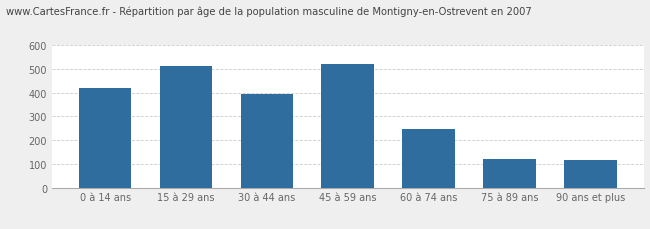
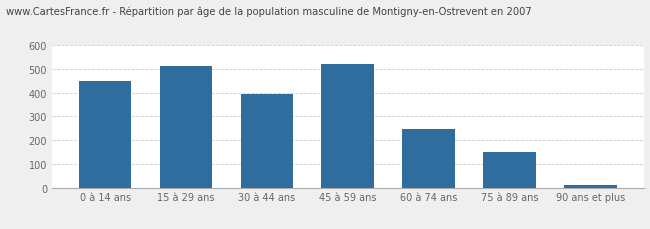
0 à 14 ans: 420 -> 450
75 à 89 ans: 120 -> 150
90 ans et plus: 115 -> 10
